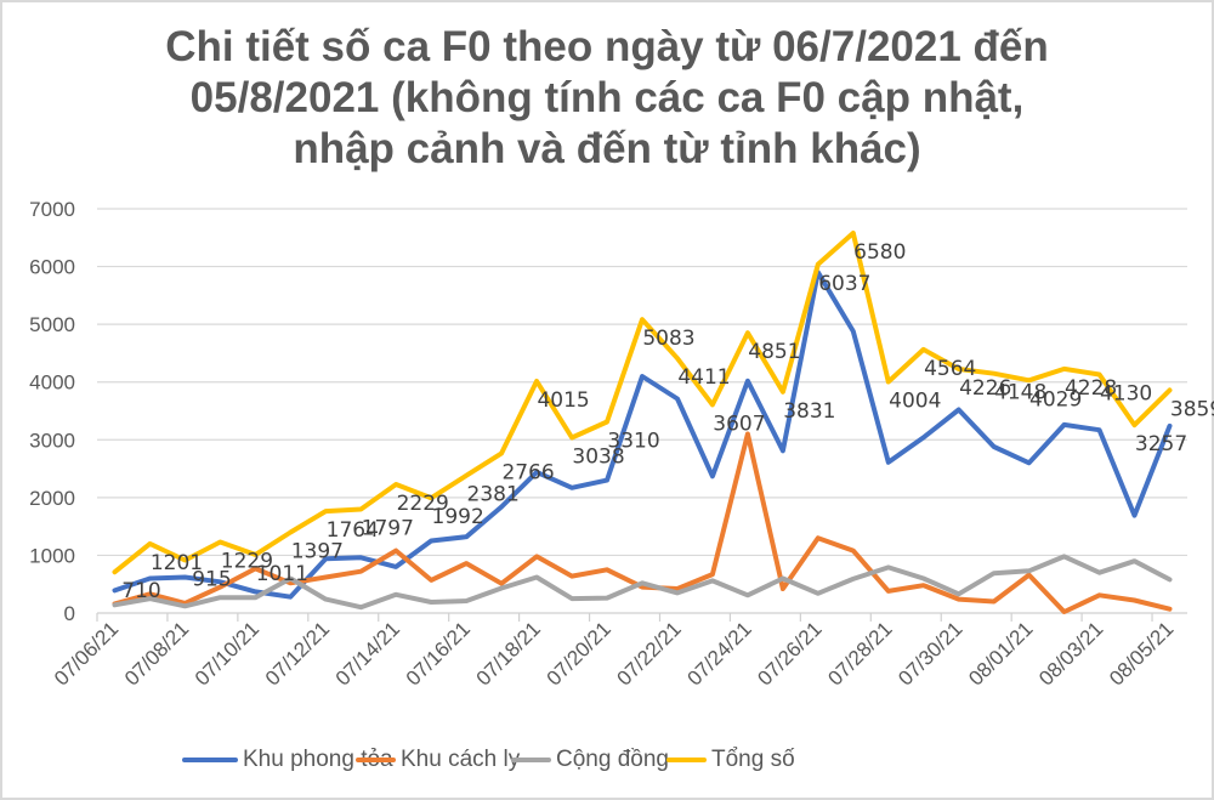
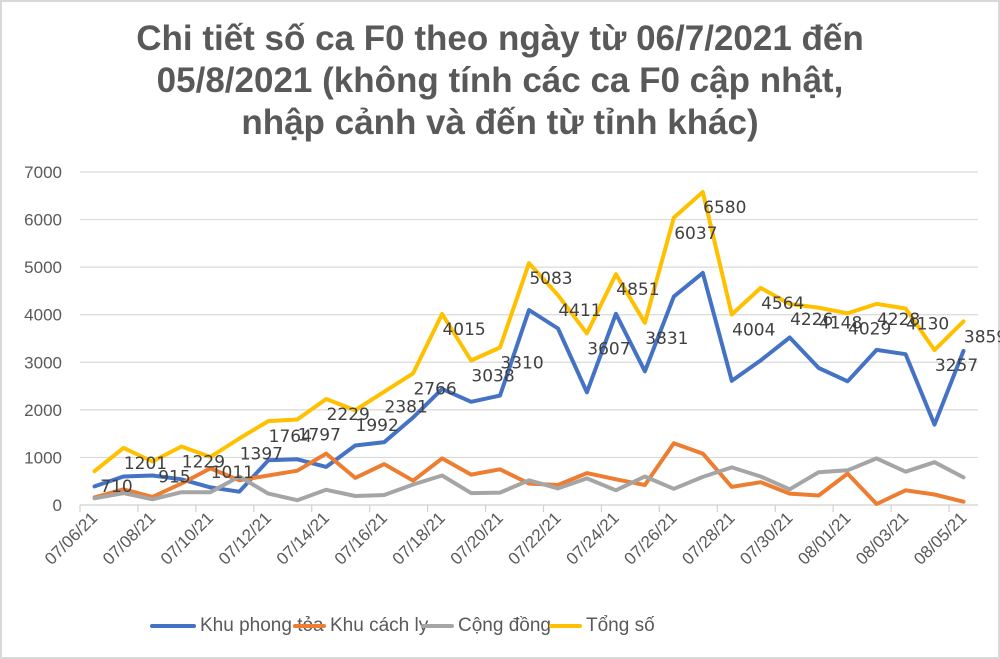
Khu cách ly/07/24/21: 3100 -> 500
Khu phong tỏa/07/26/21: 5900 -> 4400
